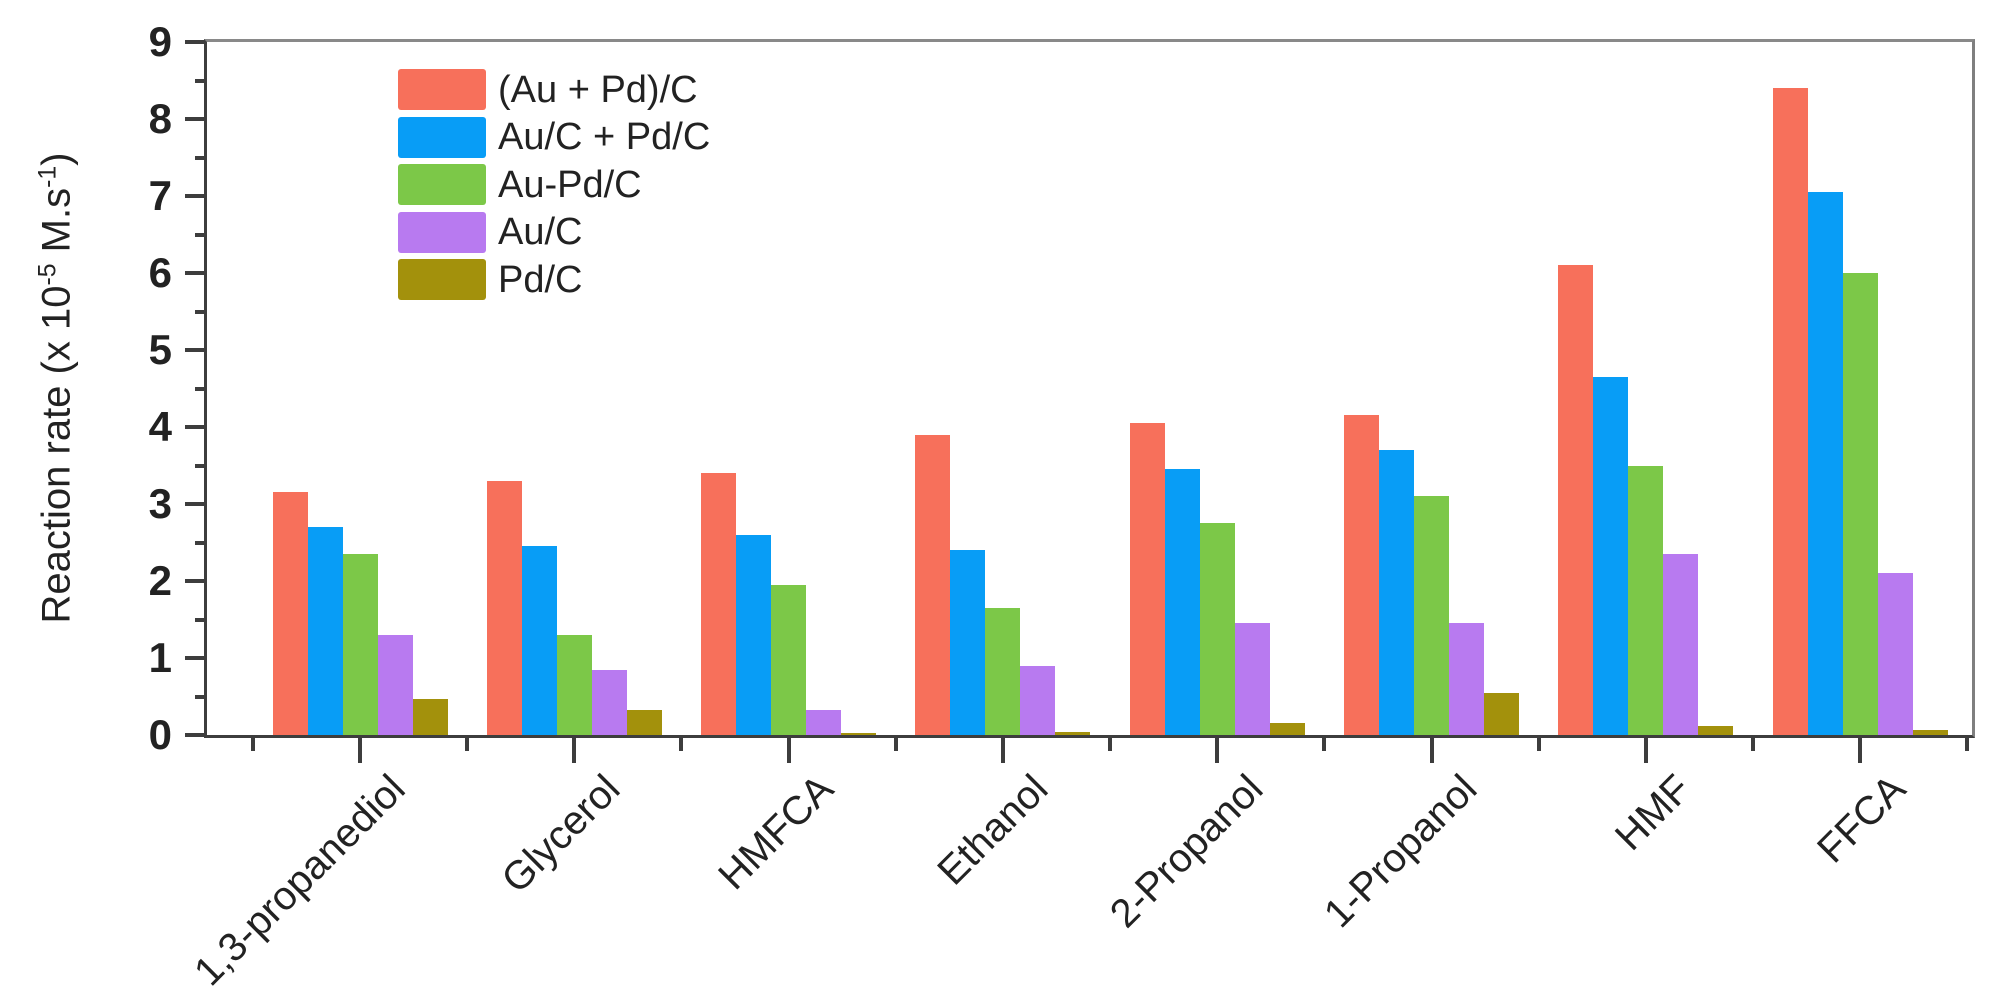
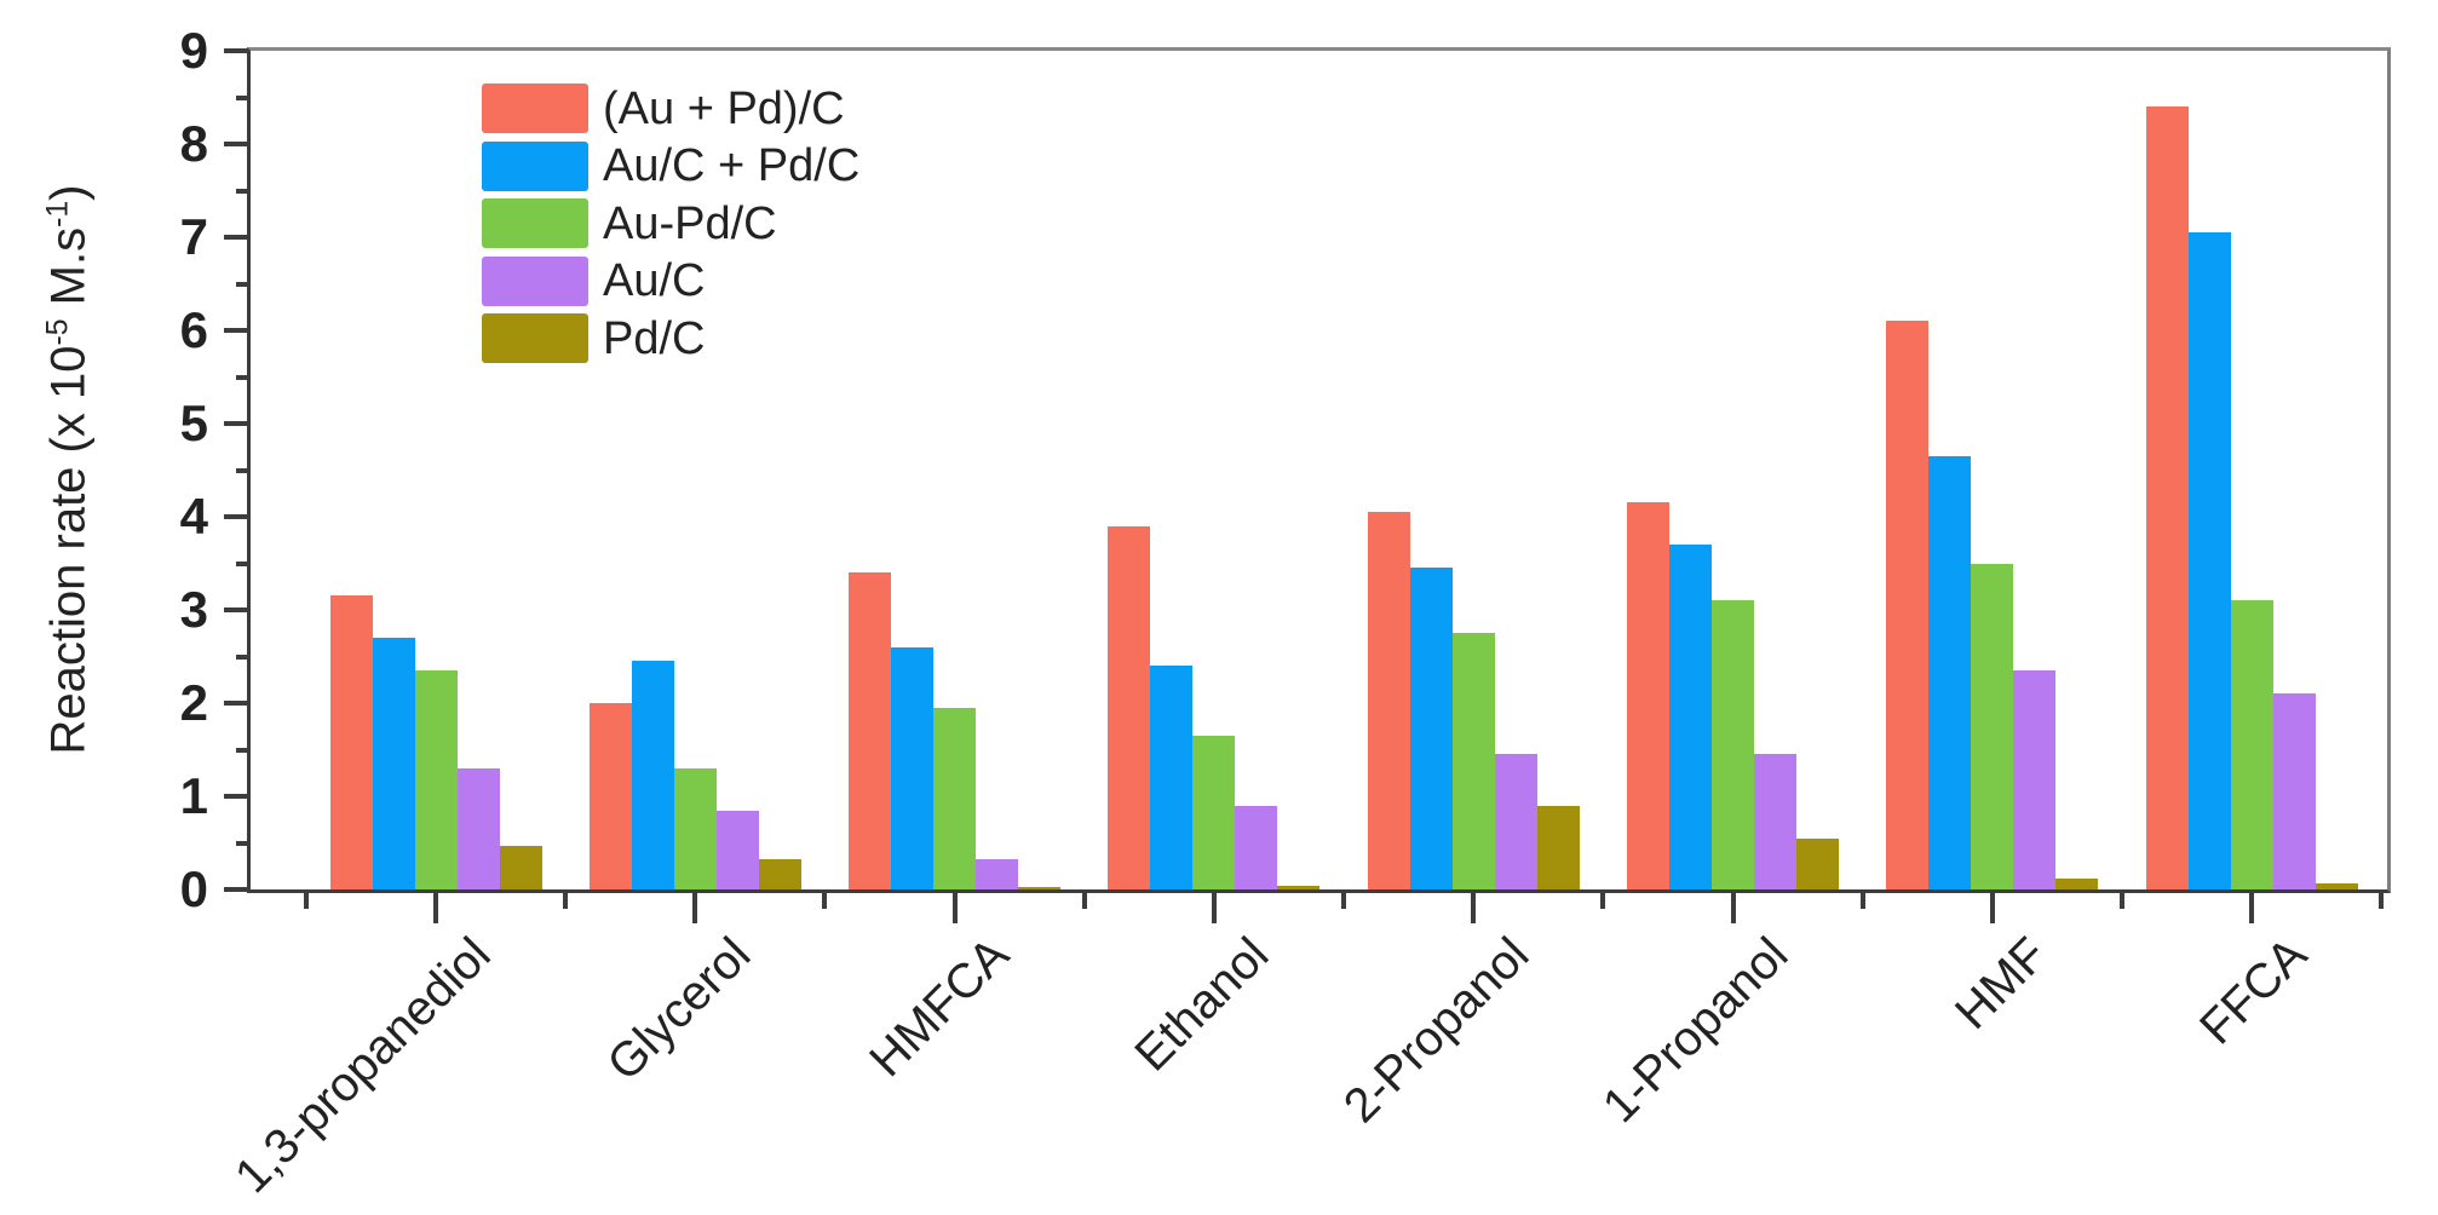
(Au + Pd)/C/Glycerol: 3.3 -> 2.0
Pd/C/2-Propanol: 0.1 -> 0.9
Au-Pd/C/FFCA: 6.0 -> 3.1
